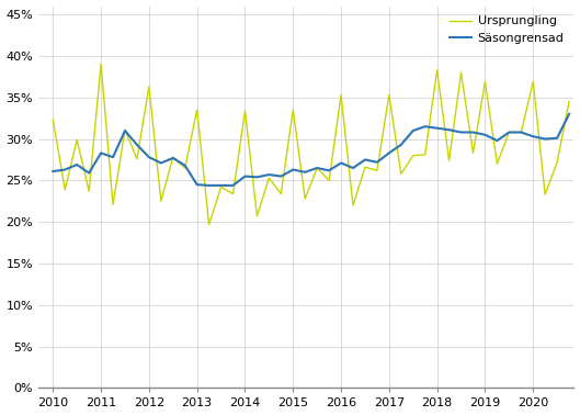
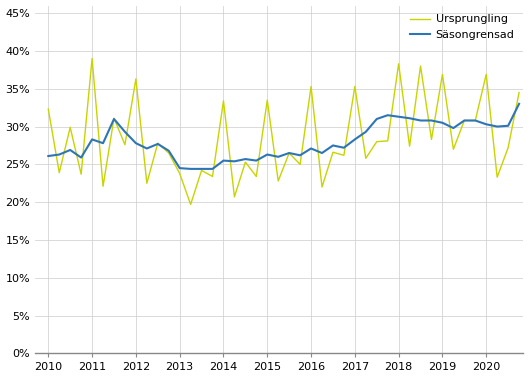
Ursprungling/2013: 33.5% -> 23.8%
